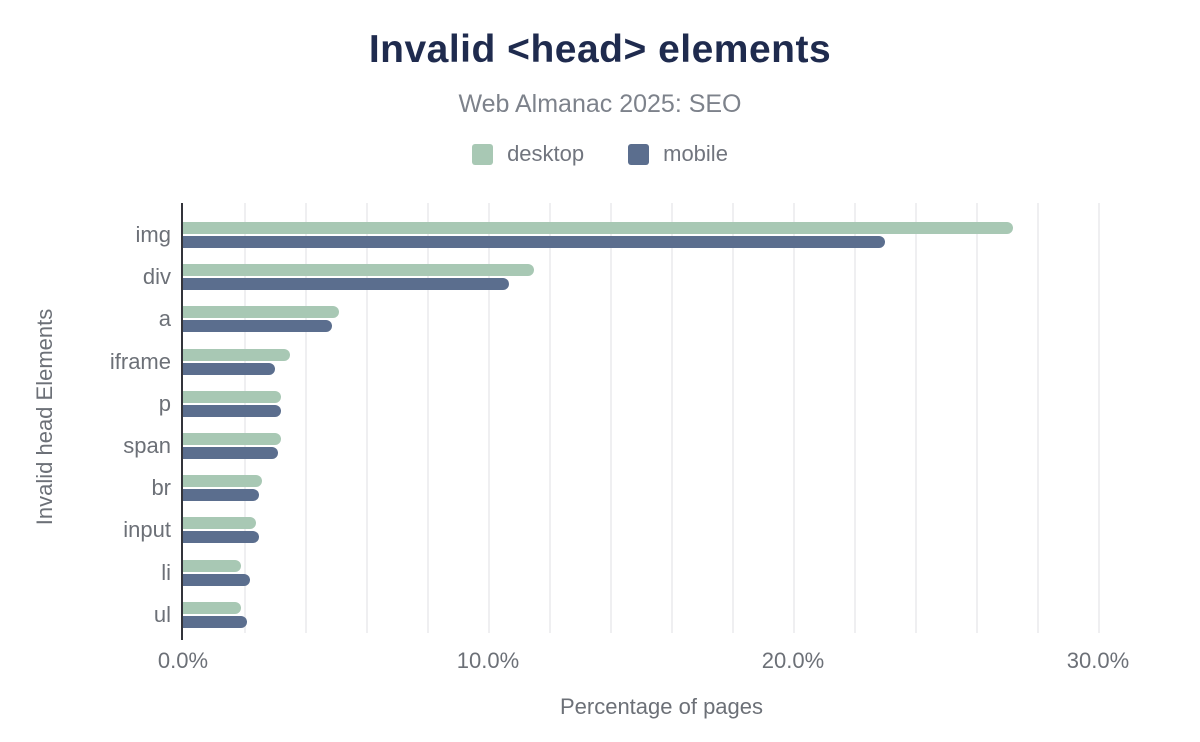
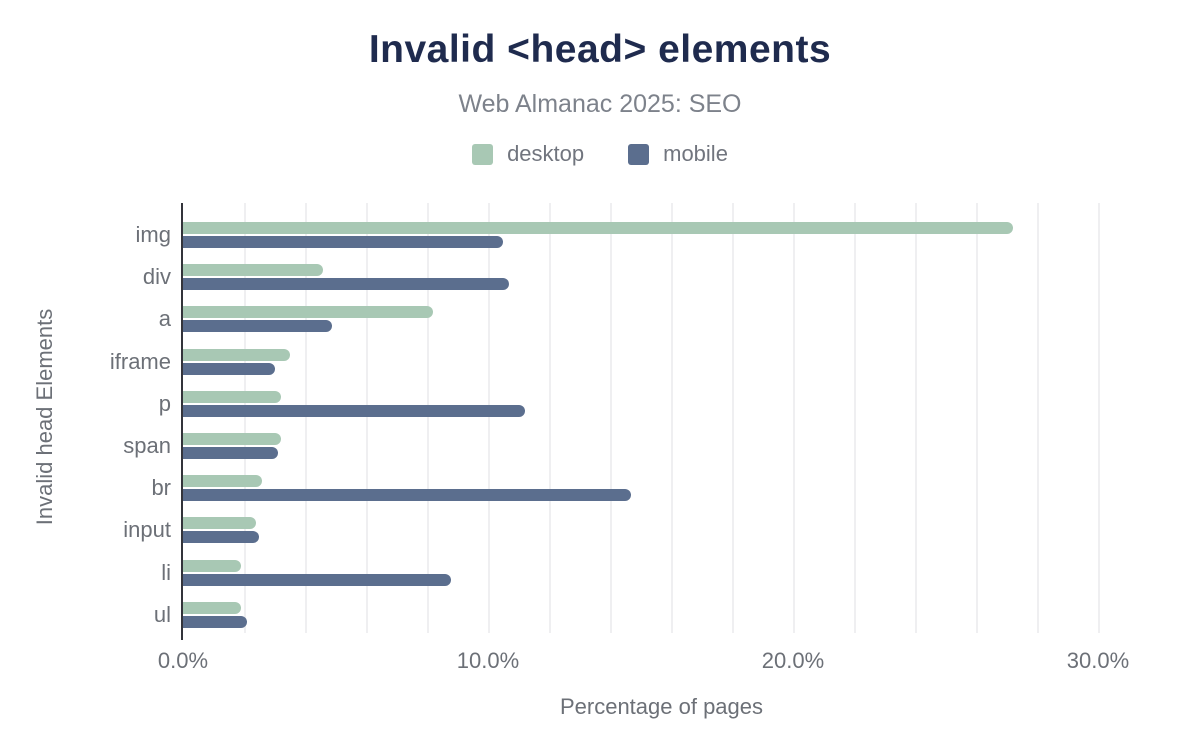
mobile/img: 23.0% -> 10.5%
desktop/div: 11.5% -> 4.6%
desktop/a: 5.1% -> 8.2%
mobile/p: 3.2% -> 11.2%
mobile/br: 2.5% -> 14.7%
mobile/li: 2.2% -> 8.8%
